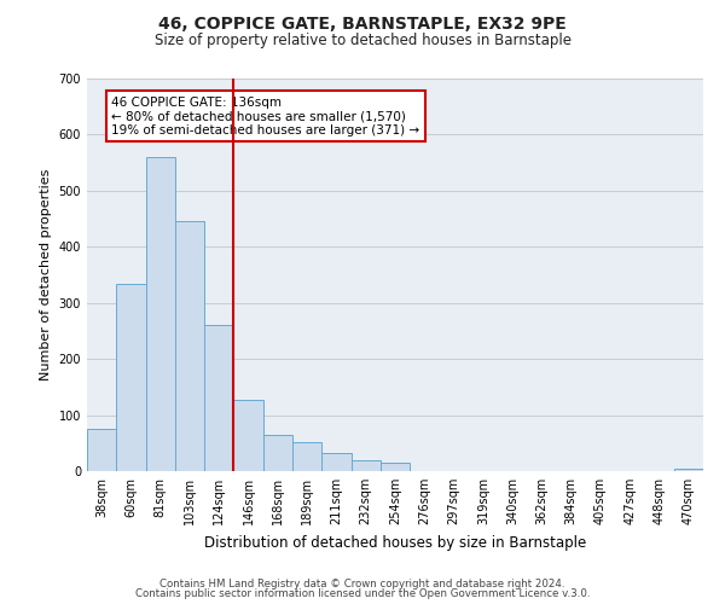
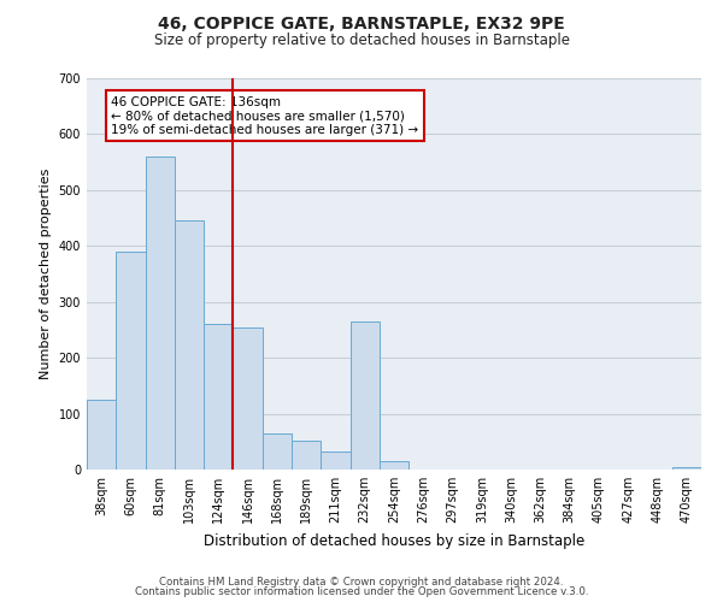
38sqm: 75 -> 125
60sqm: 333 -> 390
146sqm: 127 -> 255
232sqm: 20 -> 265
